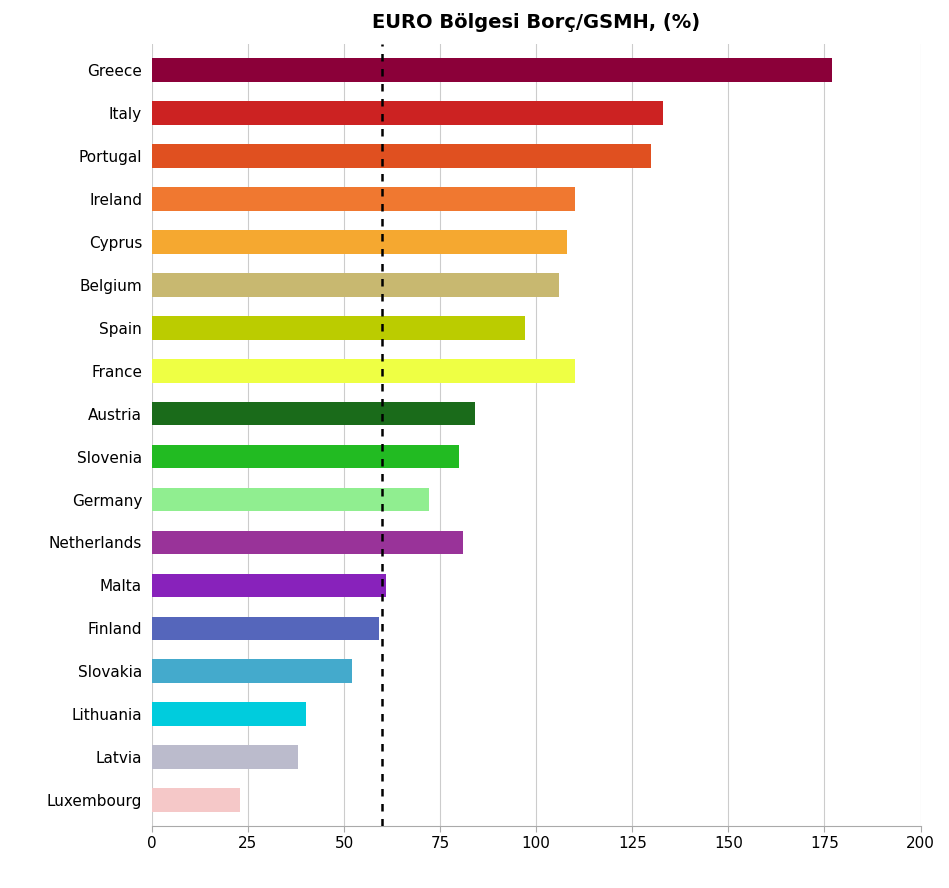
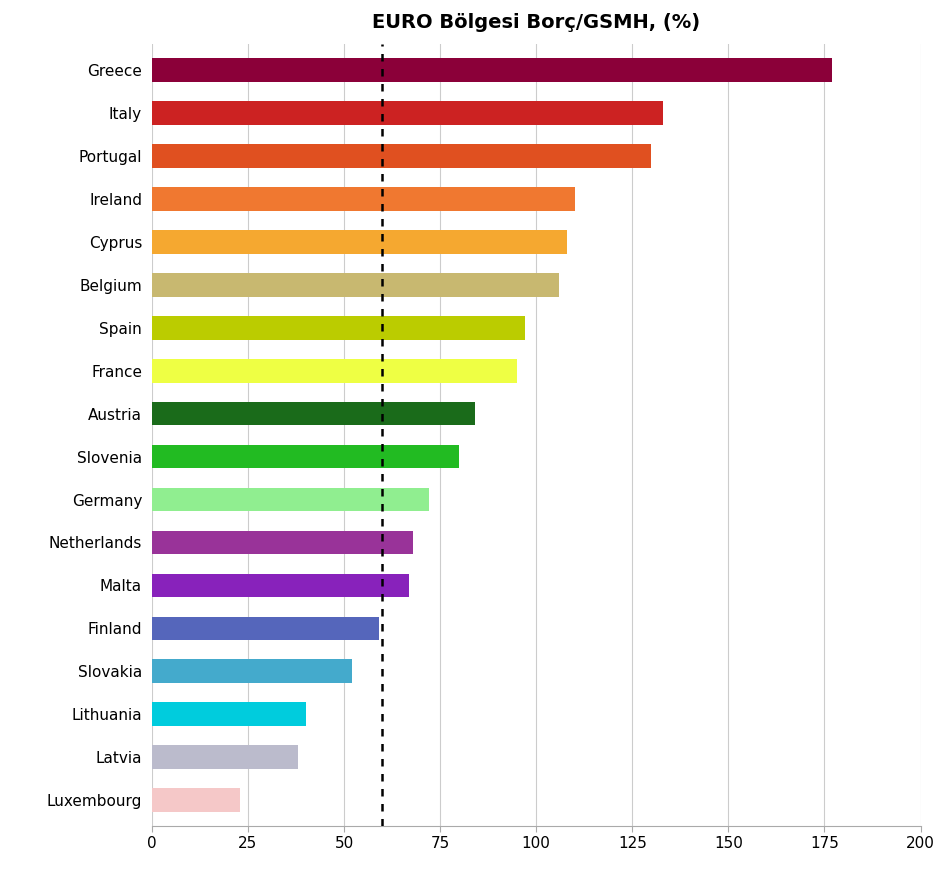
France: 110 -> 95
Netherlands: 81 -> 68
Malta: 61 -> 67
